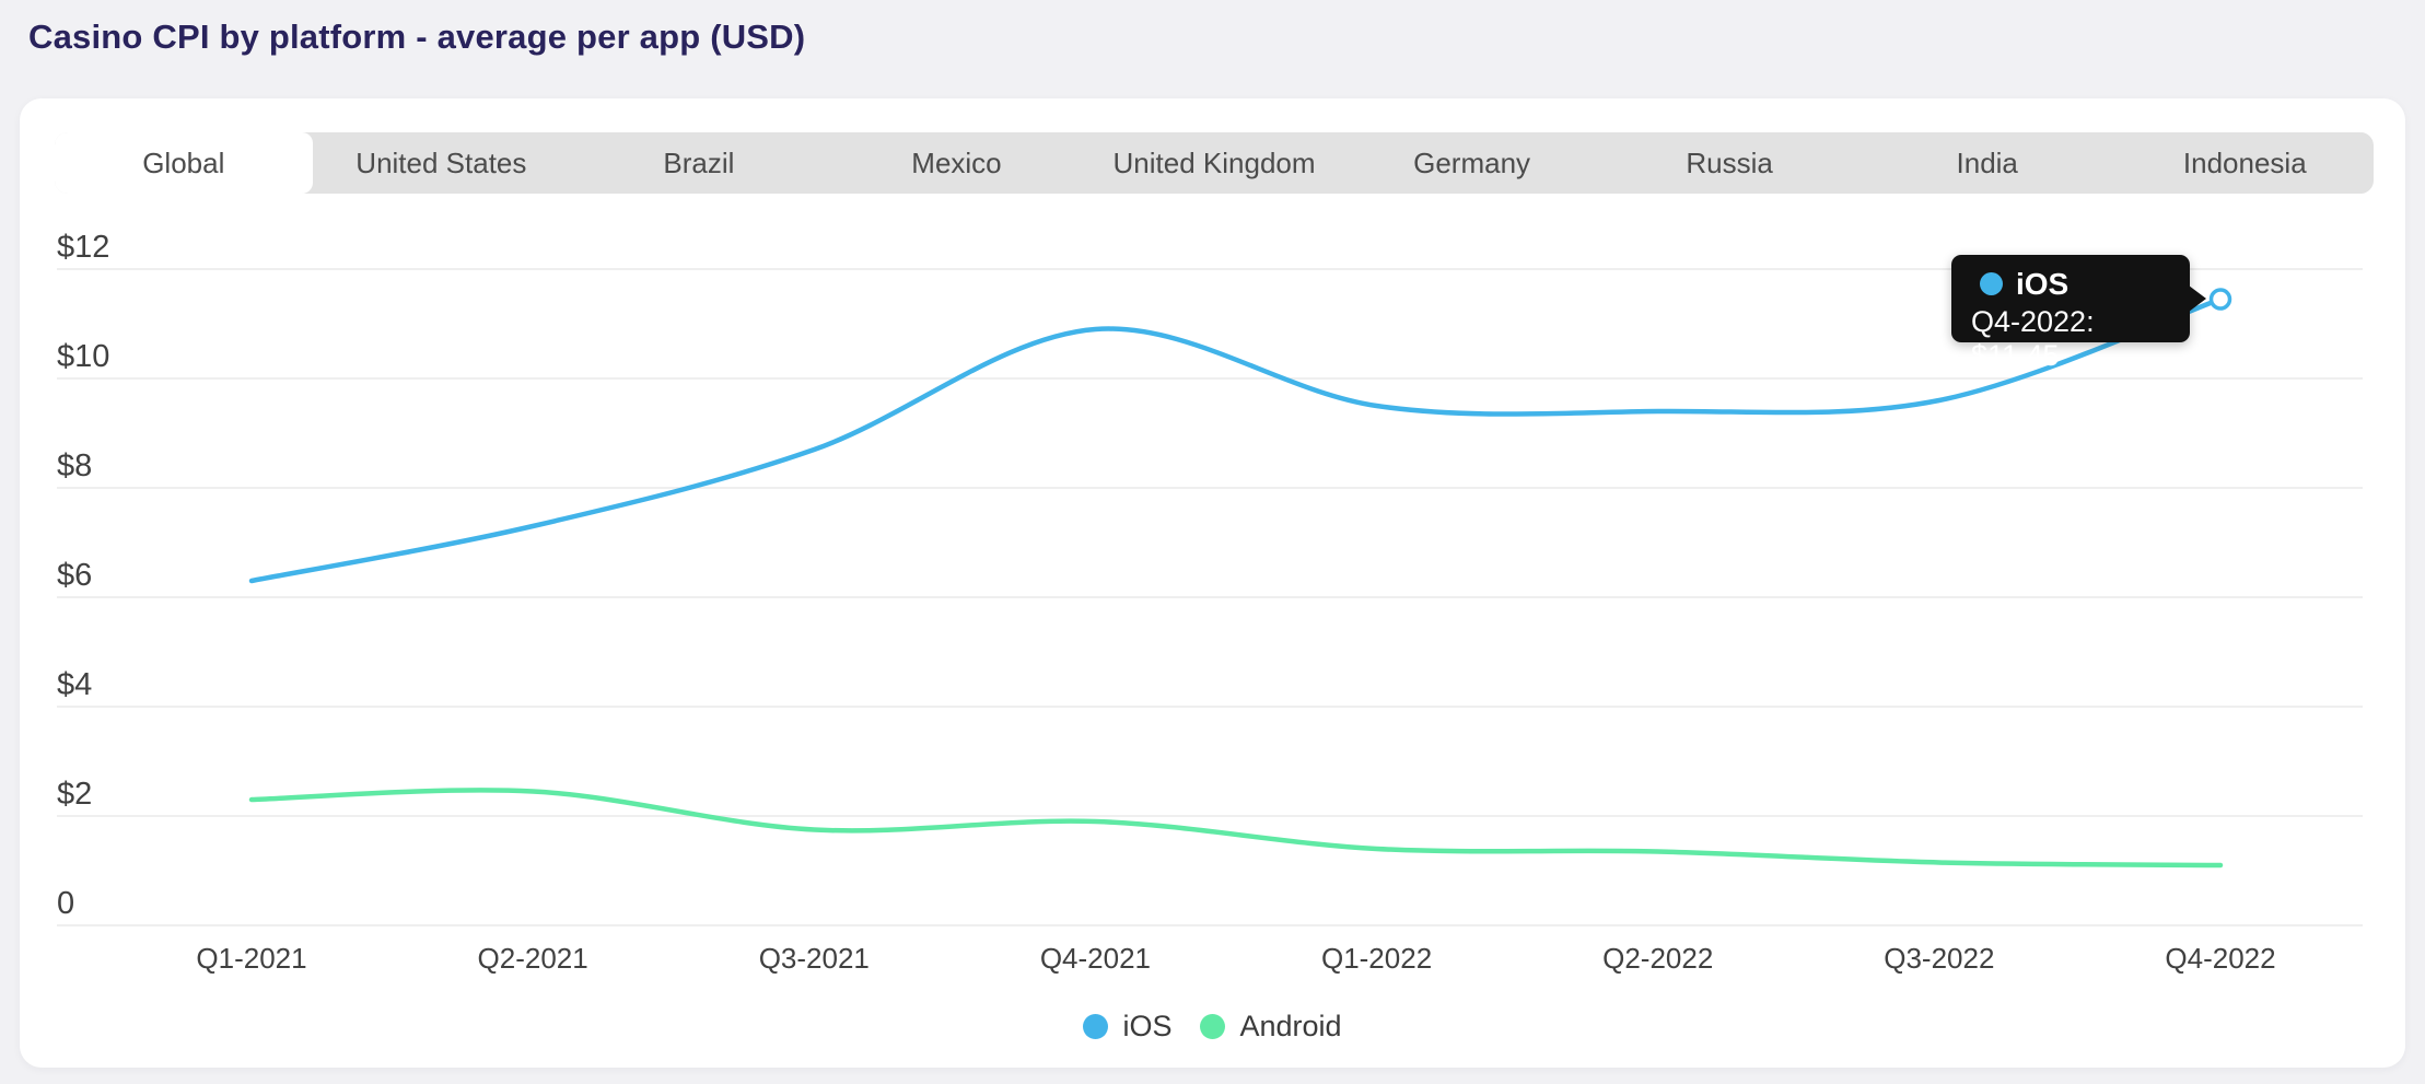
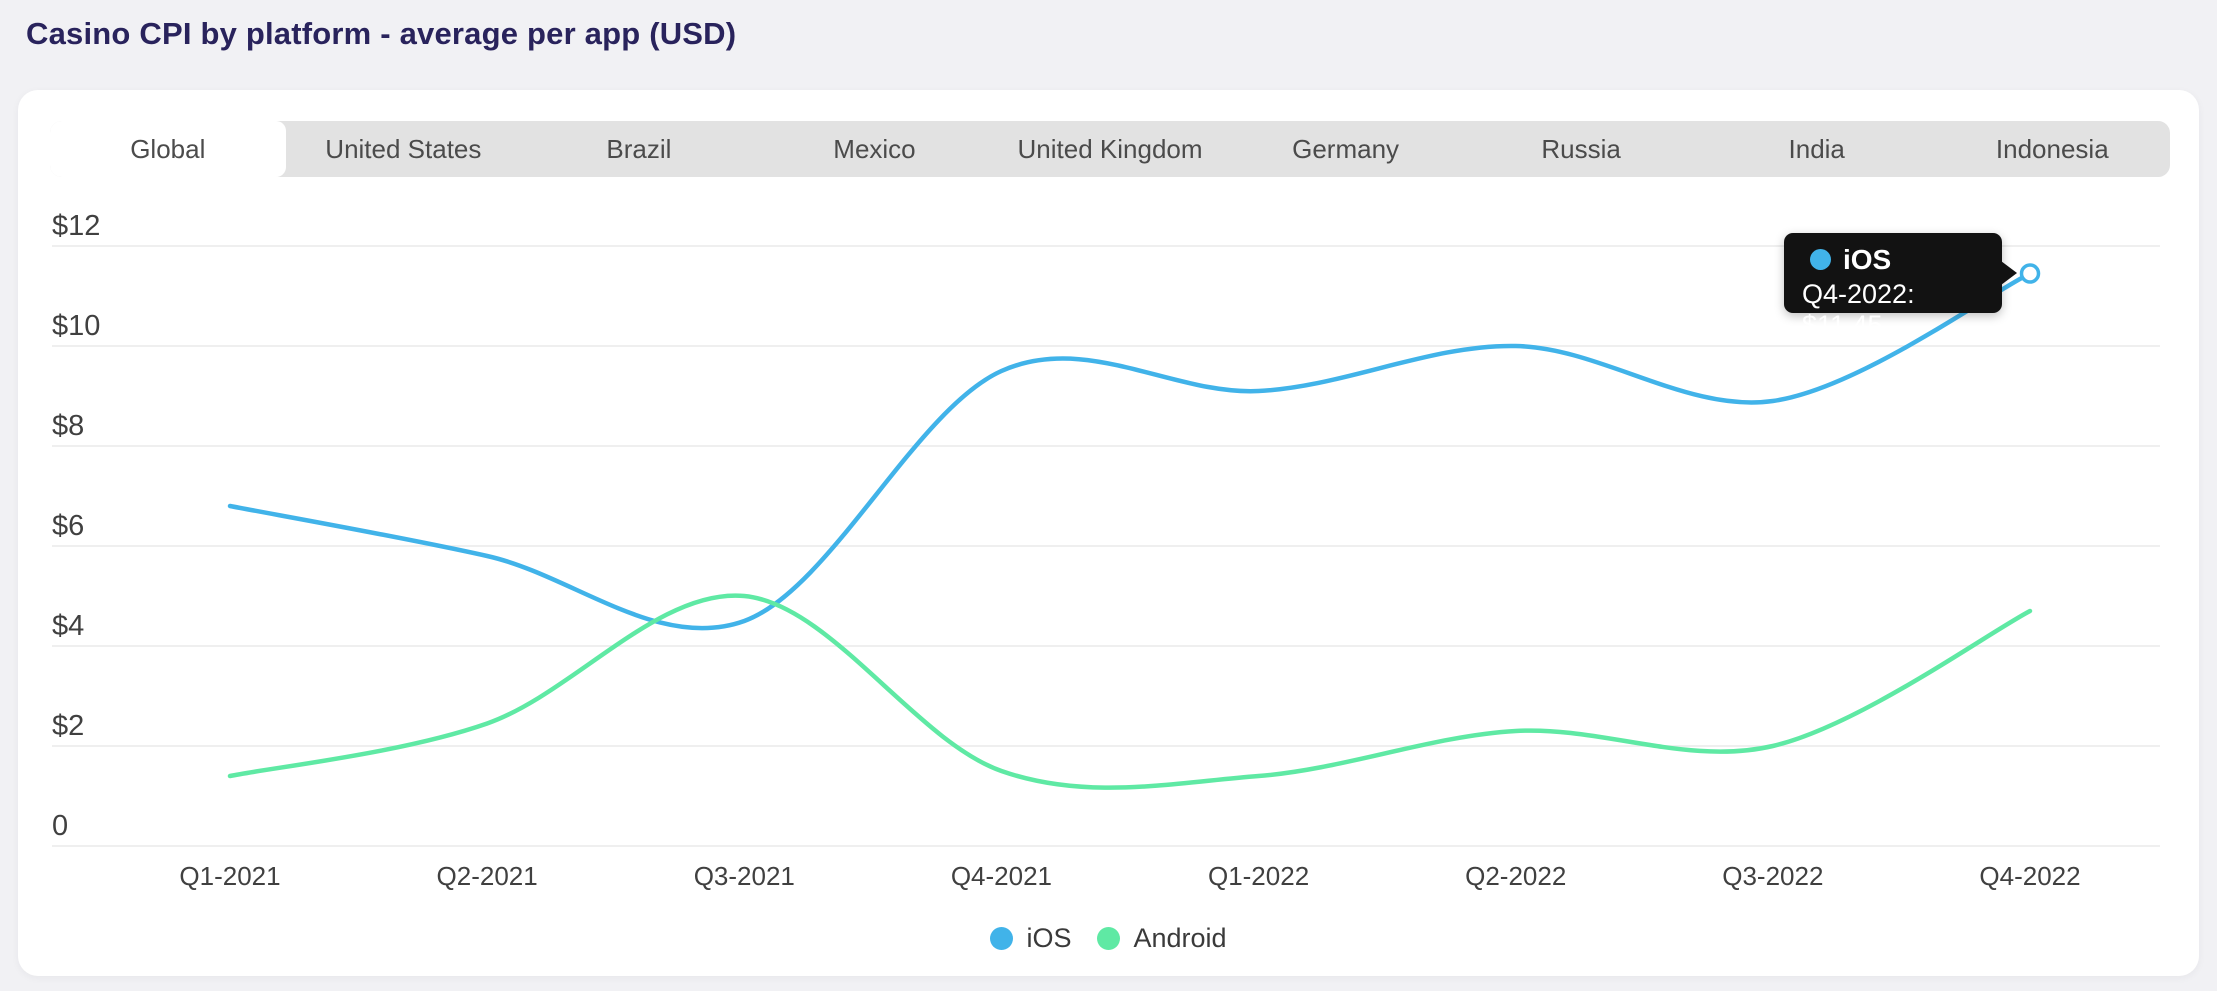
iOS/Q1-2021: $6.3 -> $6.8
Android/Q1-2021: $2.3 -> $1.4
iOS/Q2-2021: $7.3 -> $5.8
iOS/Q3-2021: $8.7 -> $4.5
Android/Q3-2021: $1.8 -> $5.0
iOS/Q4-2021: $10.9 -> $9.5
Android/Q4-2021: $1.9 -> $1.5
iOS/Q1-2022: $9.5 -> $9.1
iOS/Q2-2022: $9.4 -> $10.0
Android/Q2-2022: $1.4 -> $2.3
iOS/Q3-2022: $9.6 -> $8.9
Android/Q3-2022: $1.1 -> $2.0
Android/Q4-2022: $1.1 -> $4.7
